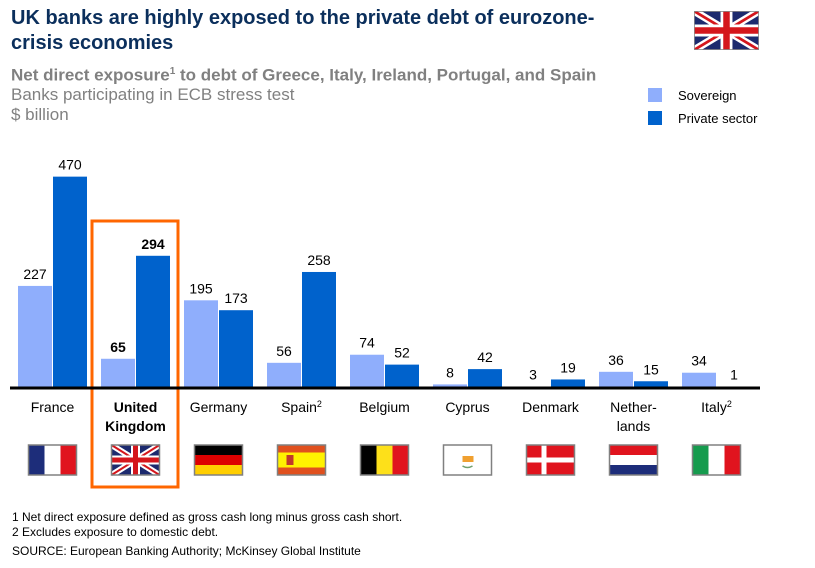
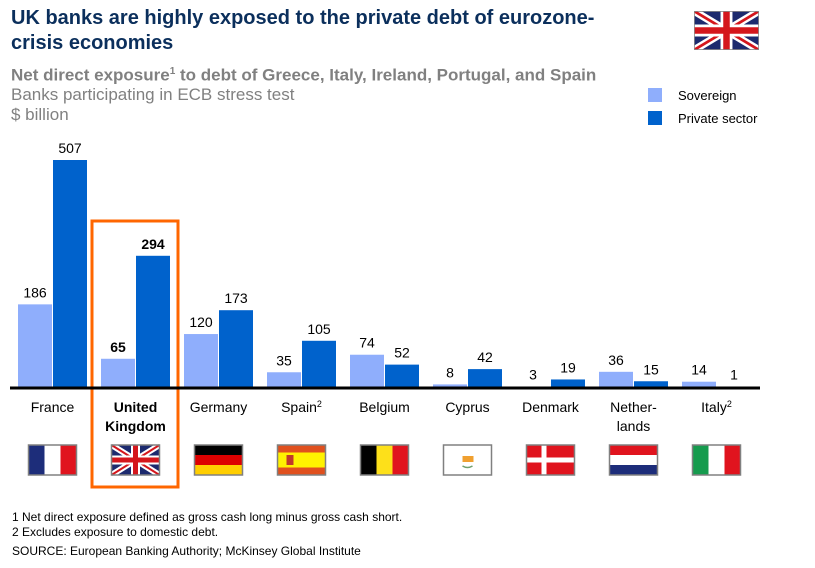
Sovereign/France: 227 -> 186
Private sector/France: 470 -> 507
Sovereign/Germany: 195 -> 120
Sovereign/Spain: 56 -> 35
Private sector/Spain: 258 -> 105
Sovereign/Italy: 34 -> 14
